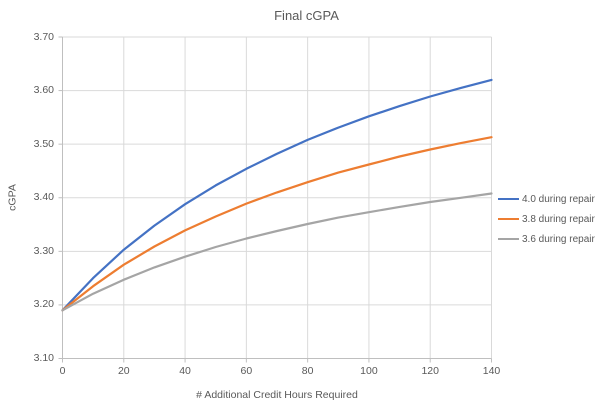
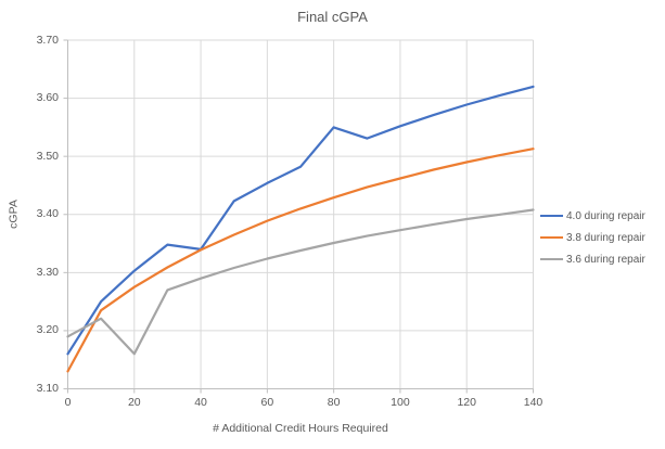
4.0 during repair/0: 3.19 -> 3.16
3.8 during repair/0: 3.19 -> 3.13
3.6 during repair/20: 3.25 -> 3.16
4.0 during repair/40: 3.39 -> 3.34
4.0 during repair/80: 3.51 -> 3.55
